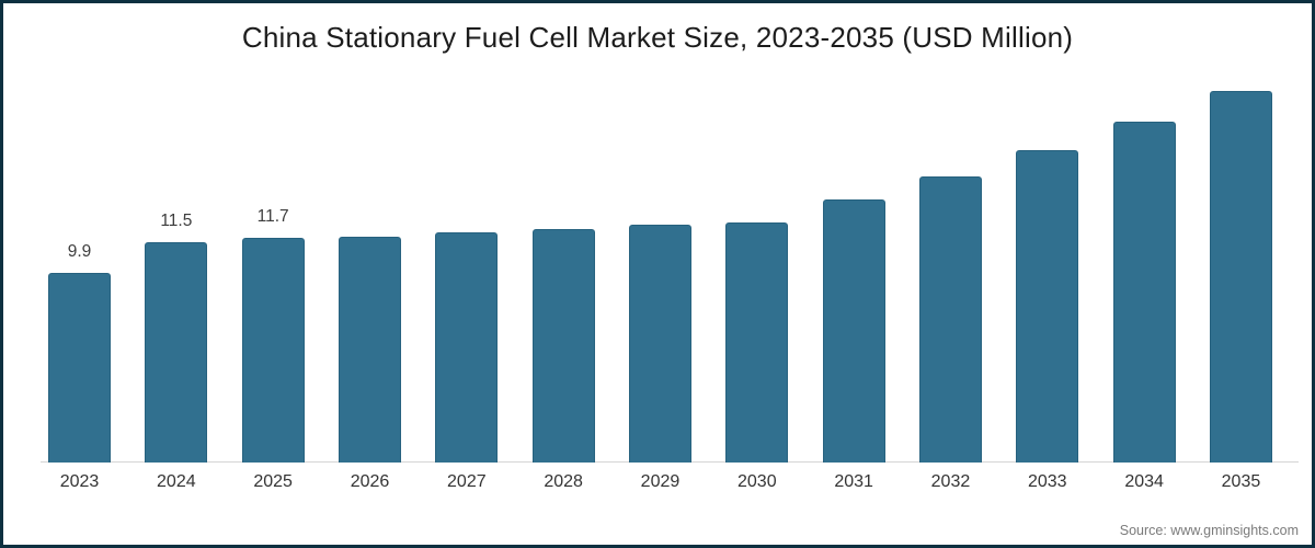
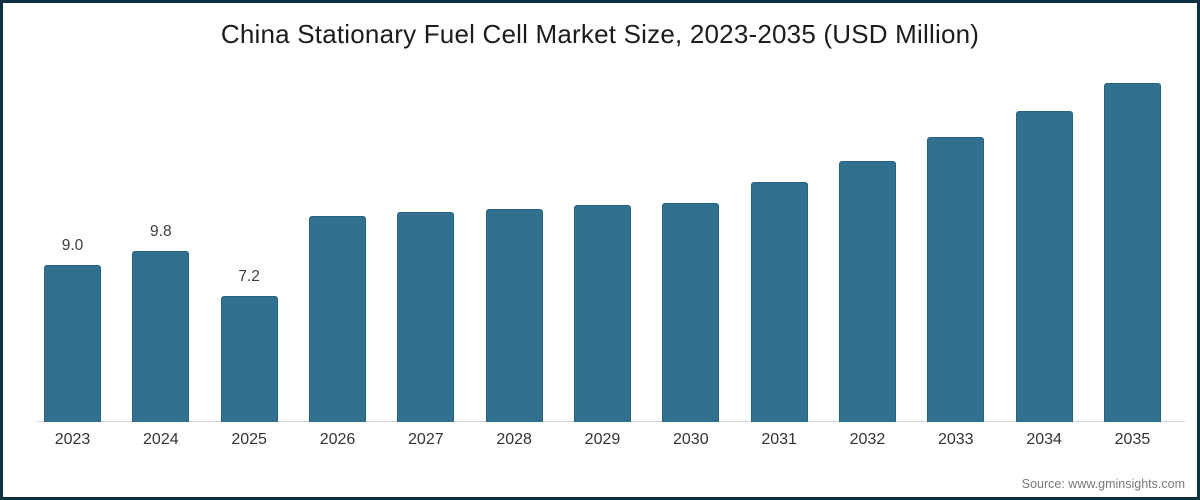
2023: 9.9 -> 9.0
2024: 11.5 -> 9.8
2025: 11.7 -> 7.2
